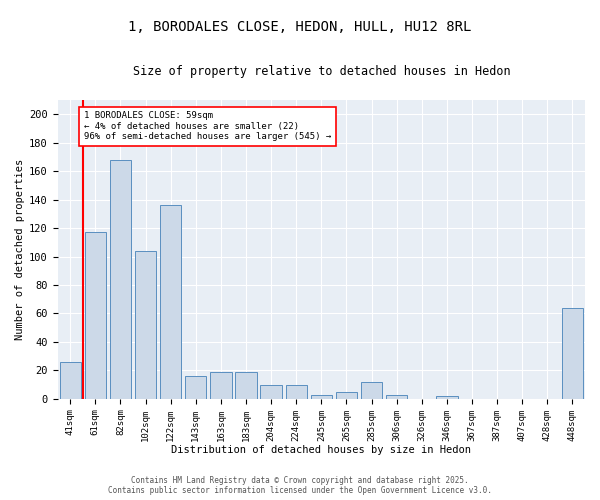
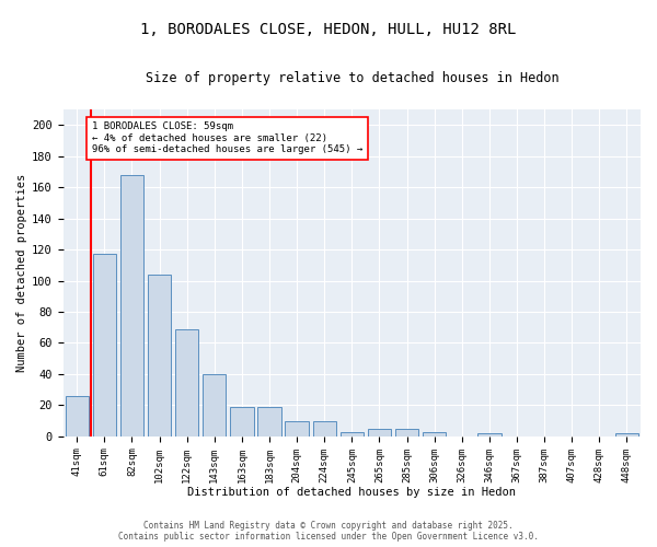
122sqm: 136 -> 69
143sqm: 16 -> 40
285sqm: 12 -> 5
448sqm: 64 -> 2
